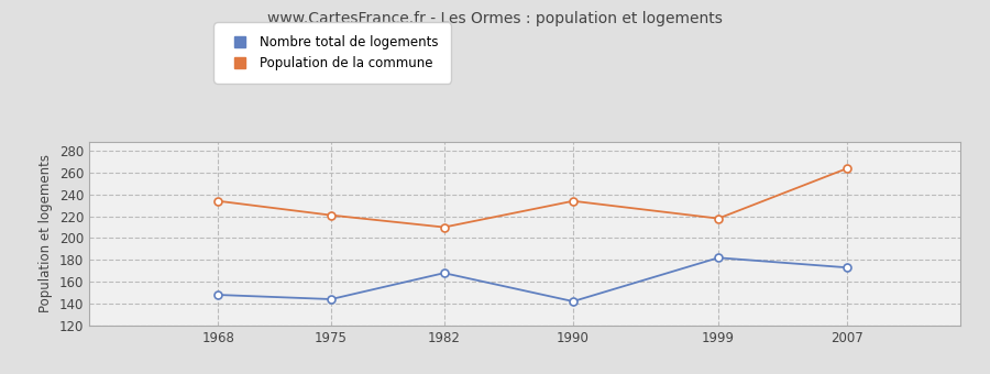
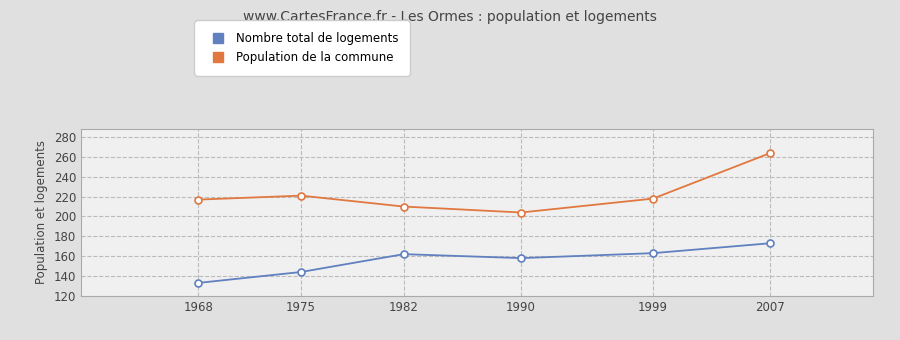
Nombre total de logements/1968: 148 -> 133
Population de la commune/1968: 234 -> 217
Nombre total de logements/1982: 168 -> 162
Nombre total de logements/1990: 142 -> 158
Population de la commune/1990: 234 -> 204
Nombre total de logements/1999: 182 -> 163
